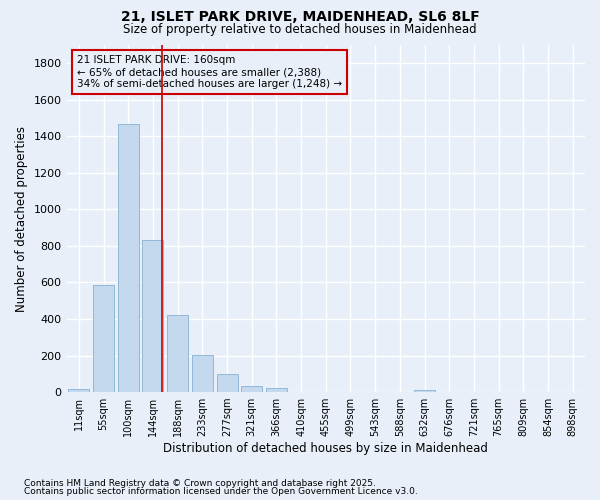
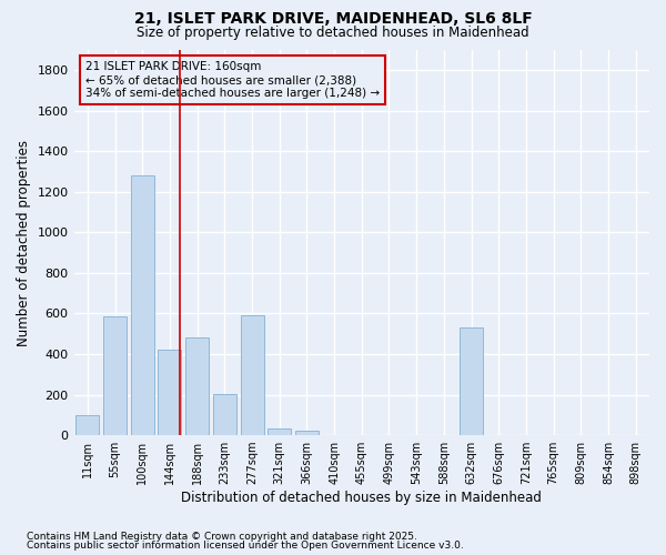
11sqm: 20 -> 100
100sqm: 1470 -> 1280
144sqm: 830 -> 420
188sqm: 420 -> 480
277sqm: 100 -> 590
632sqm: 10 -> 530
